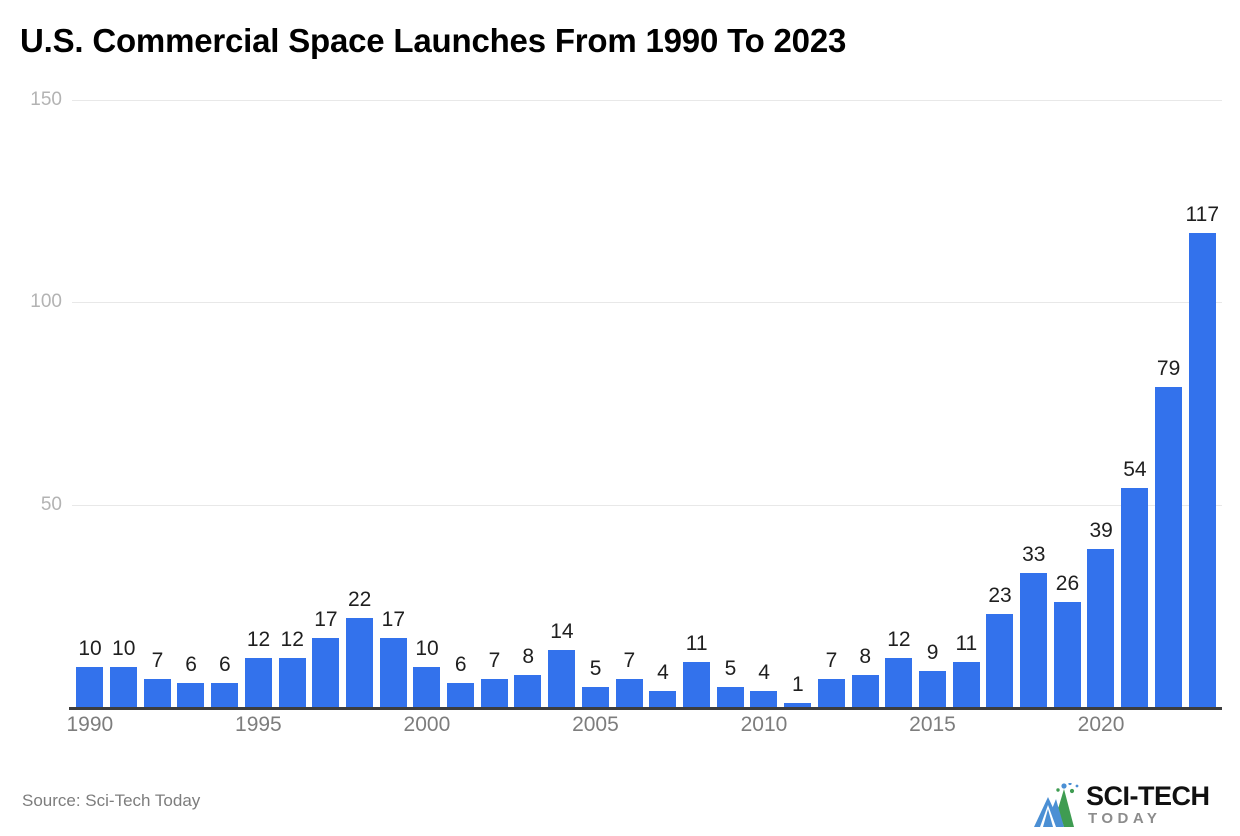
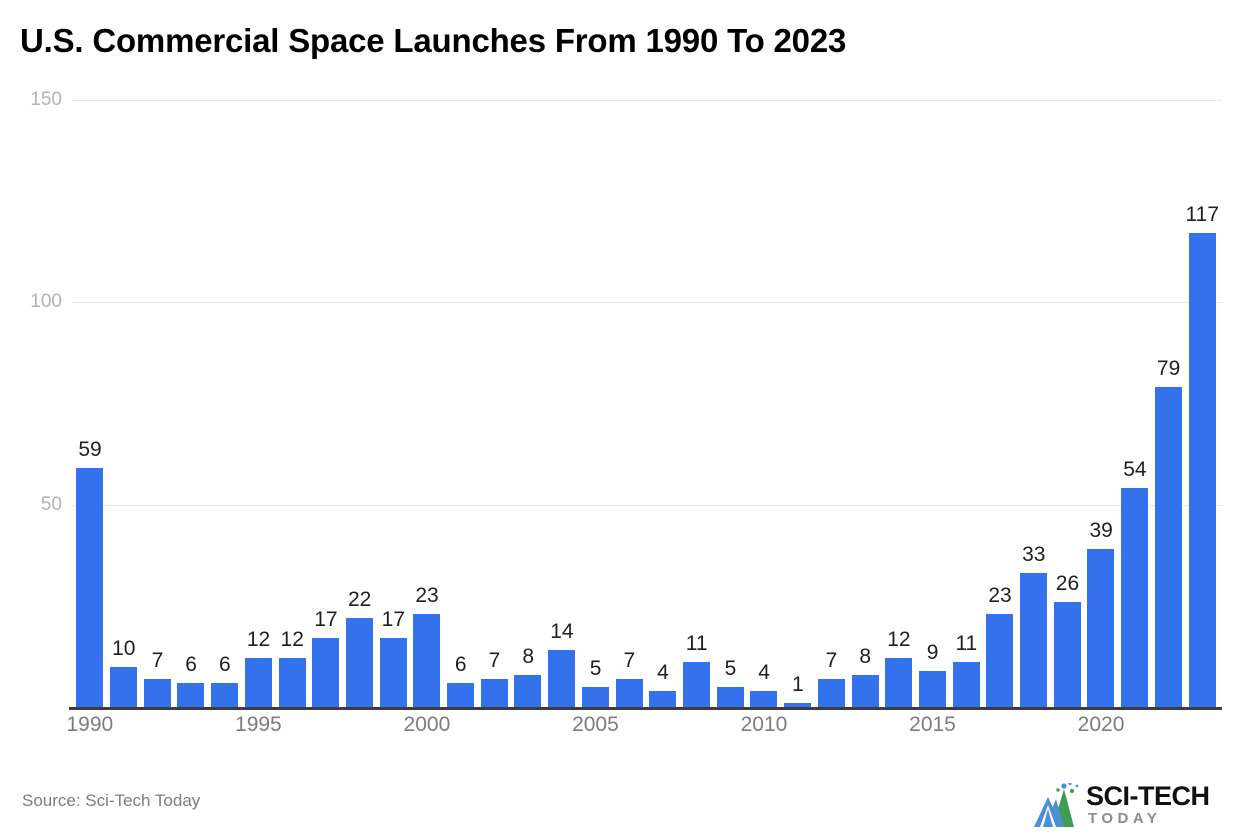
1990: 10 -> 59
2000: 10 -> 23
